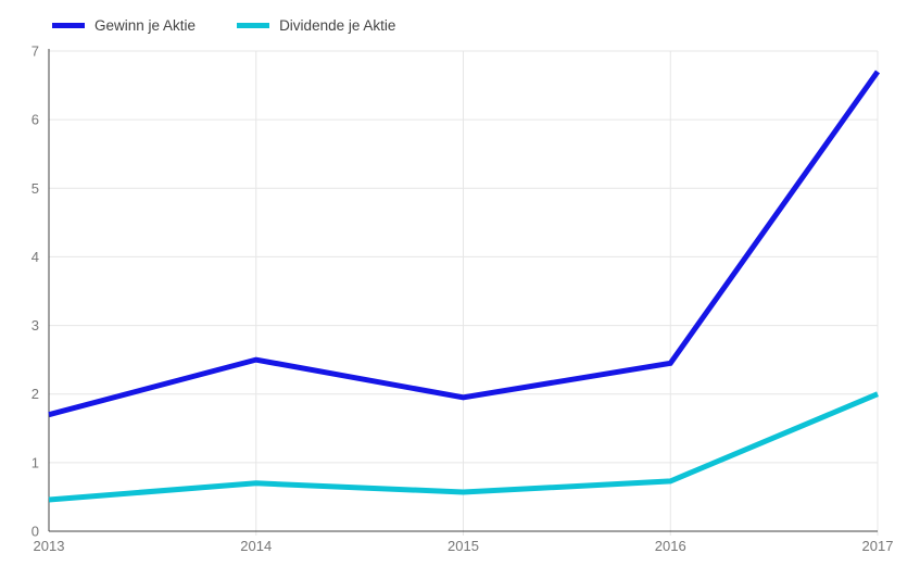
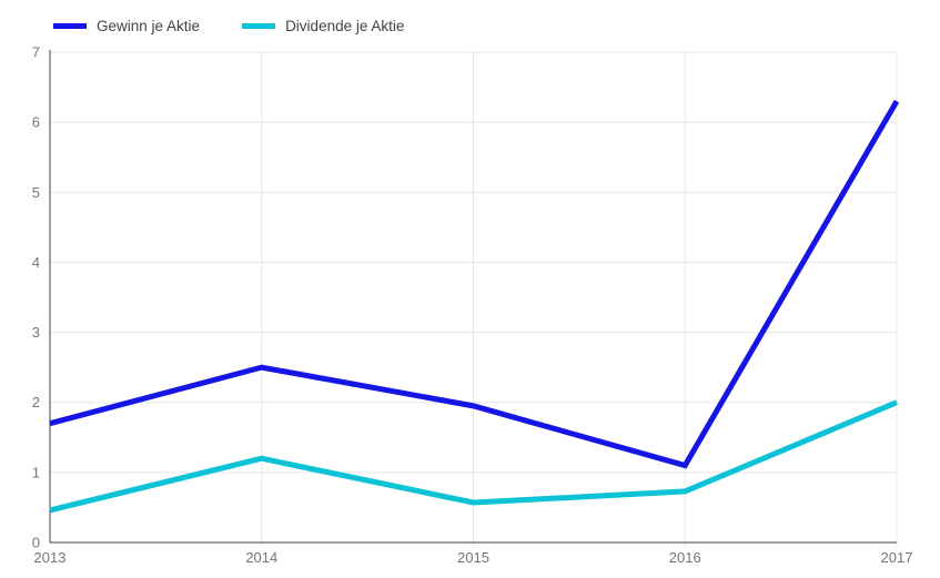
Dividende je Aktie/2014: 0.7 -> 1.2
Gewinn je Aktie/2016: 2.5 -> 1.1
Gewinn je Aktie/2017: 6.7 -> 6.3
